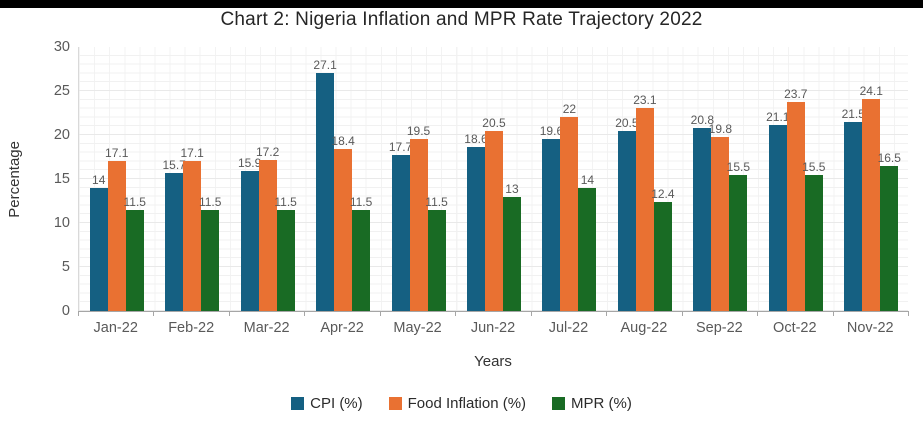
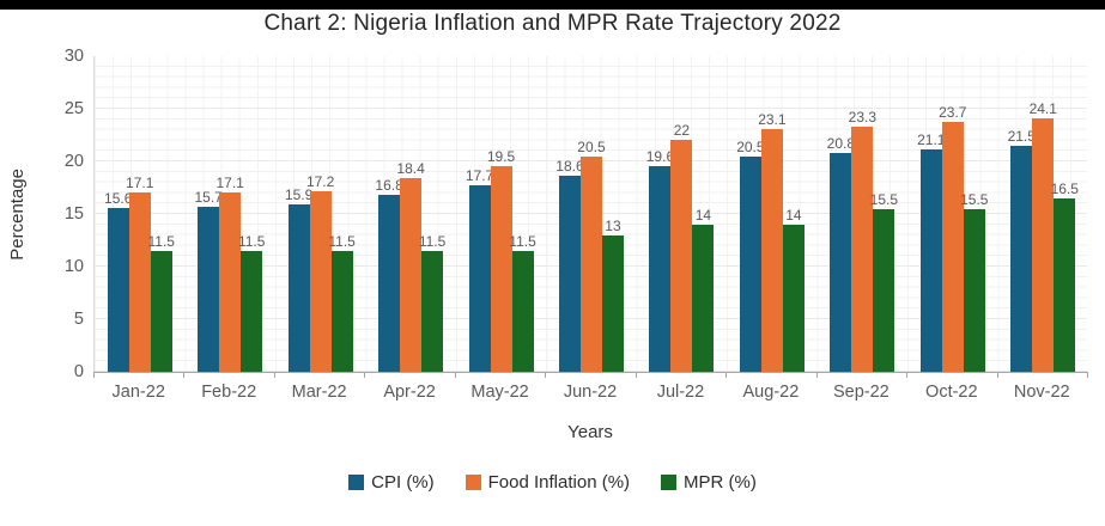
CPI (%)/Jan-22: 14 -> 15.6
CPI (%)/Apr-22: 27.1 -> 16.8
MPR (%)/Aug-22: 12.4 -> 14
Food Inflation (%)/Sep-22: 19.8 -> 23.3
